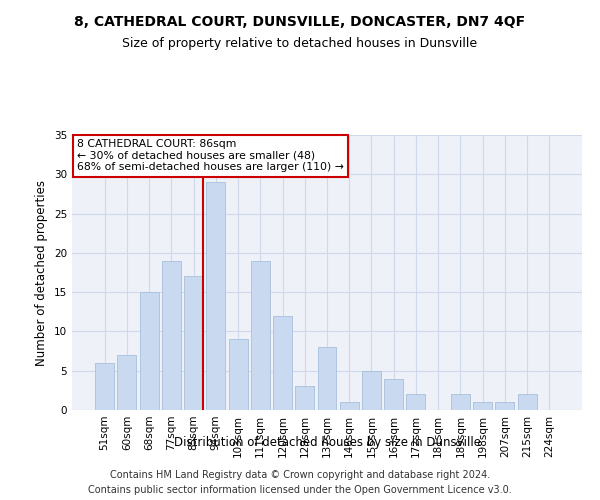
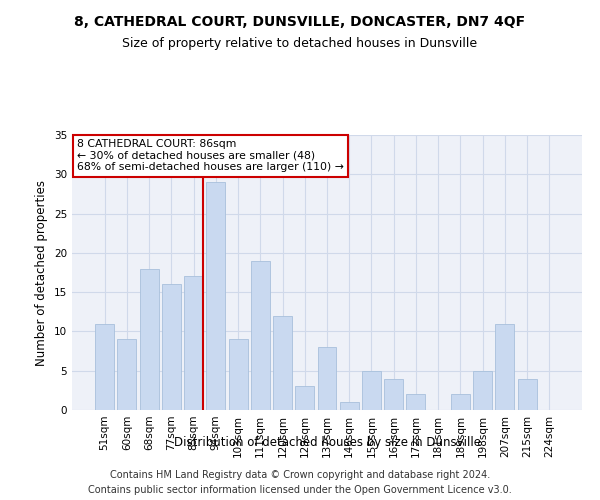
51sqm: 6 -> 11
60sqm: 7 -> 9
68sqm: 15 -> 18
77sqm: 19 -> 16
198sqm: 1 -> 5
207sqm: 1 -> 11
215sqm: 2 -> 4
